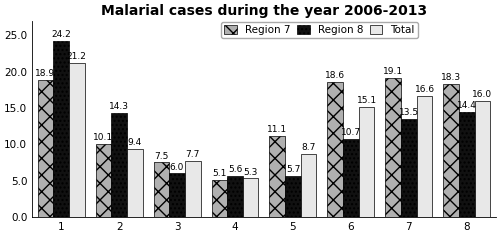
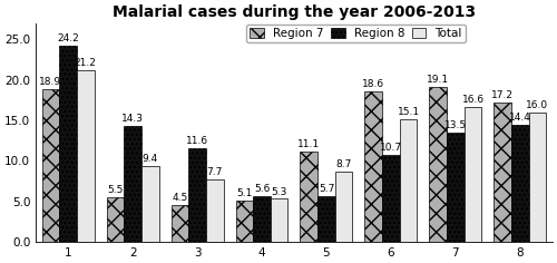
Region 7/2: 10.1 -> 5.5
Region 7/3: 7.5 -> 4.5
Region 8/3: 6.0 -> 11.6
Region 7/8: 18.3 -> 17.2
